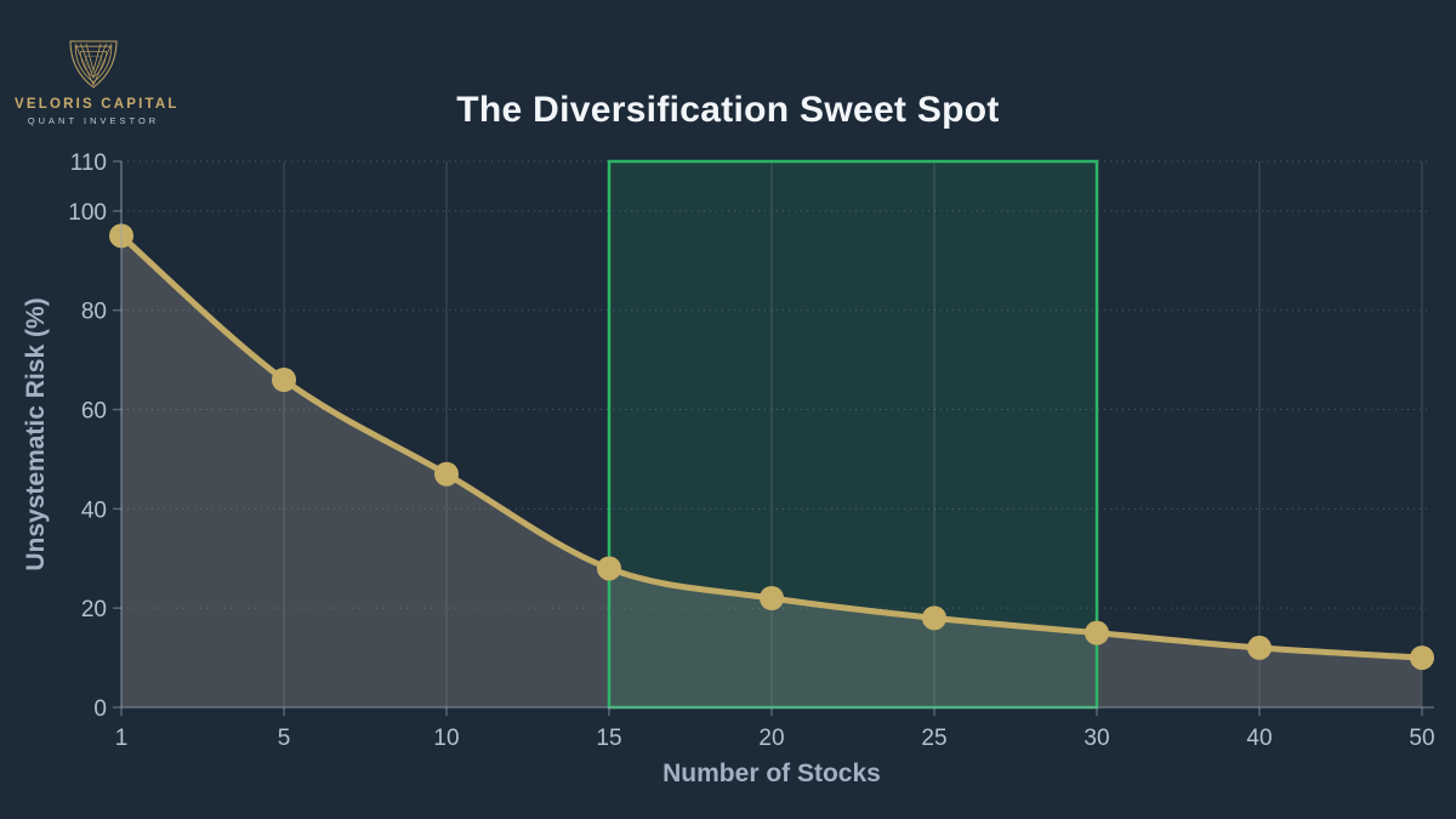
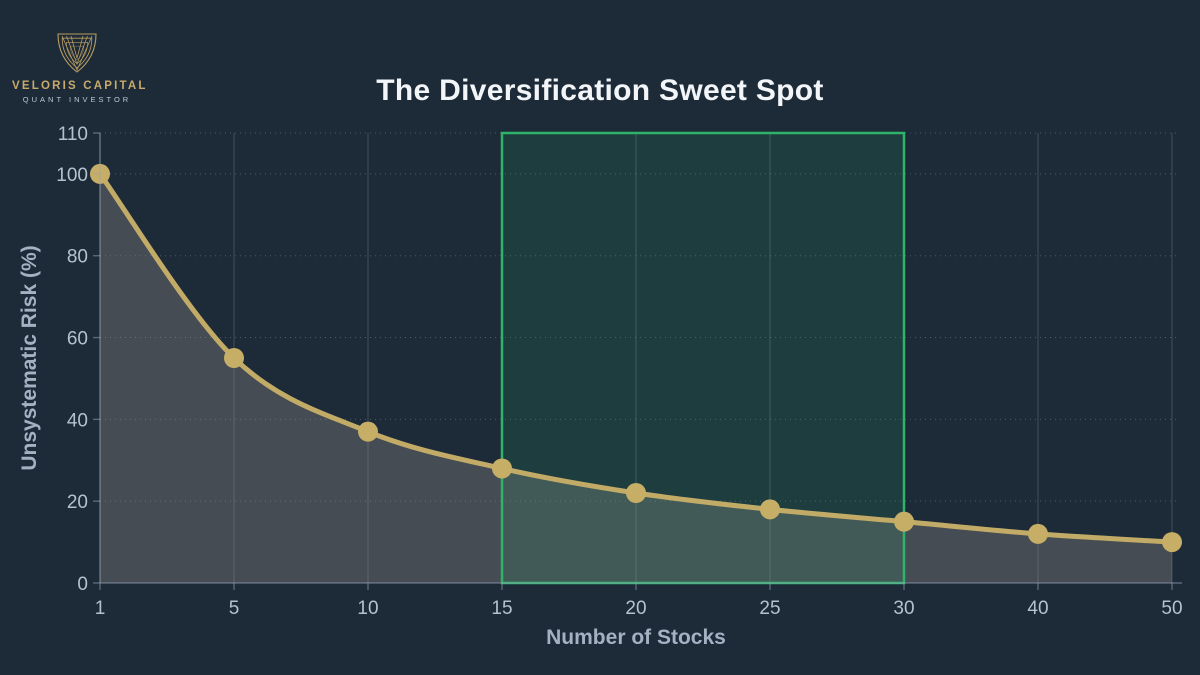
1: 95 -> 100
5: 66 -> 55
10: 47 -> 37
